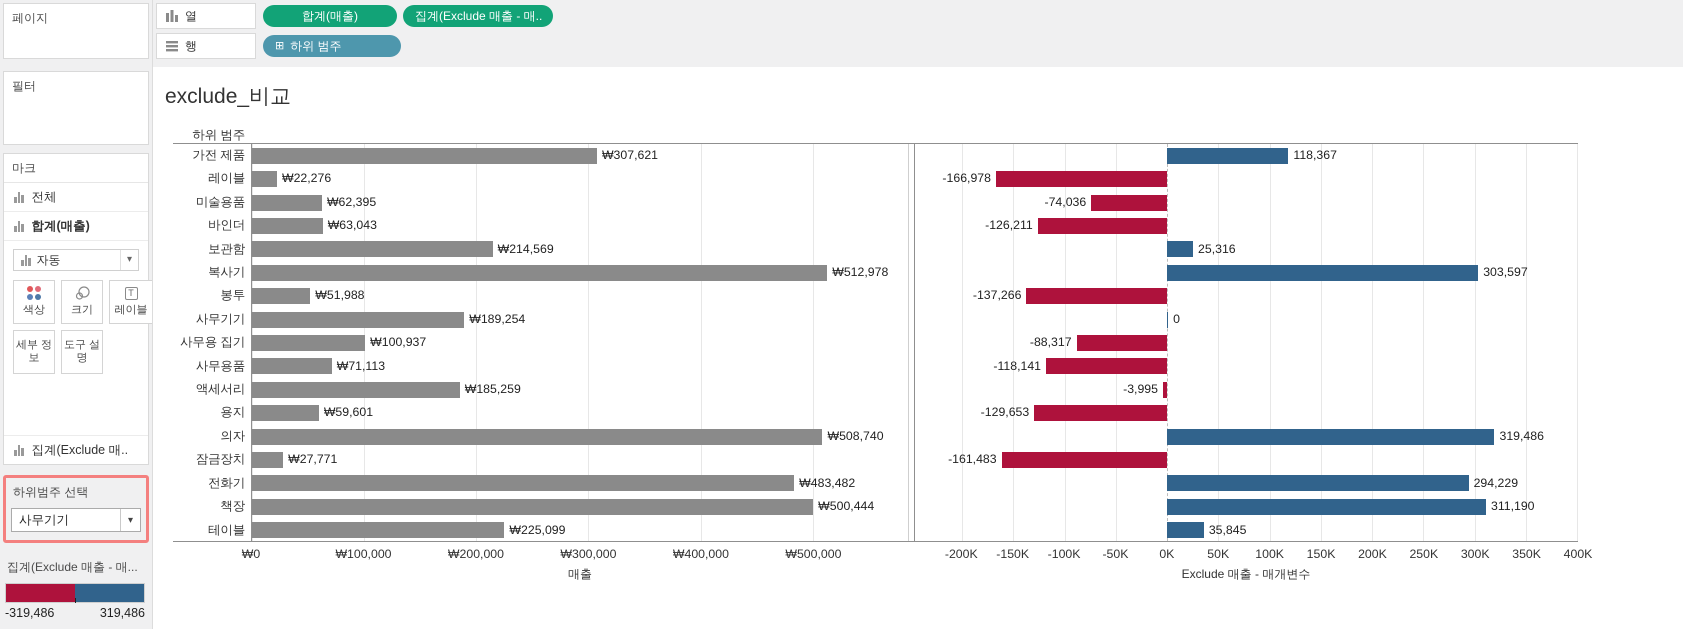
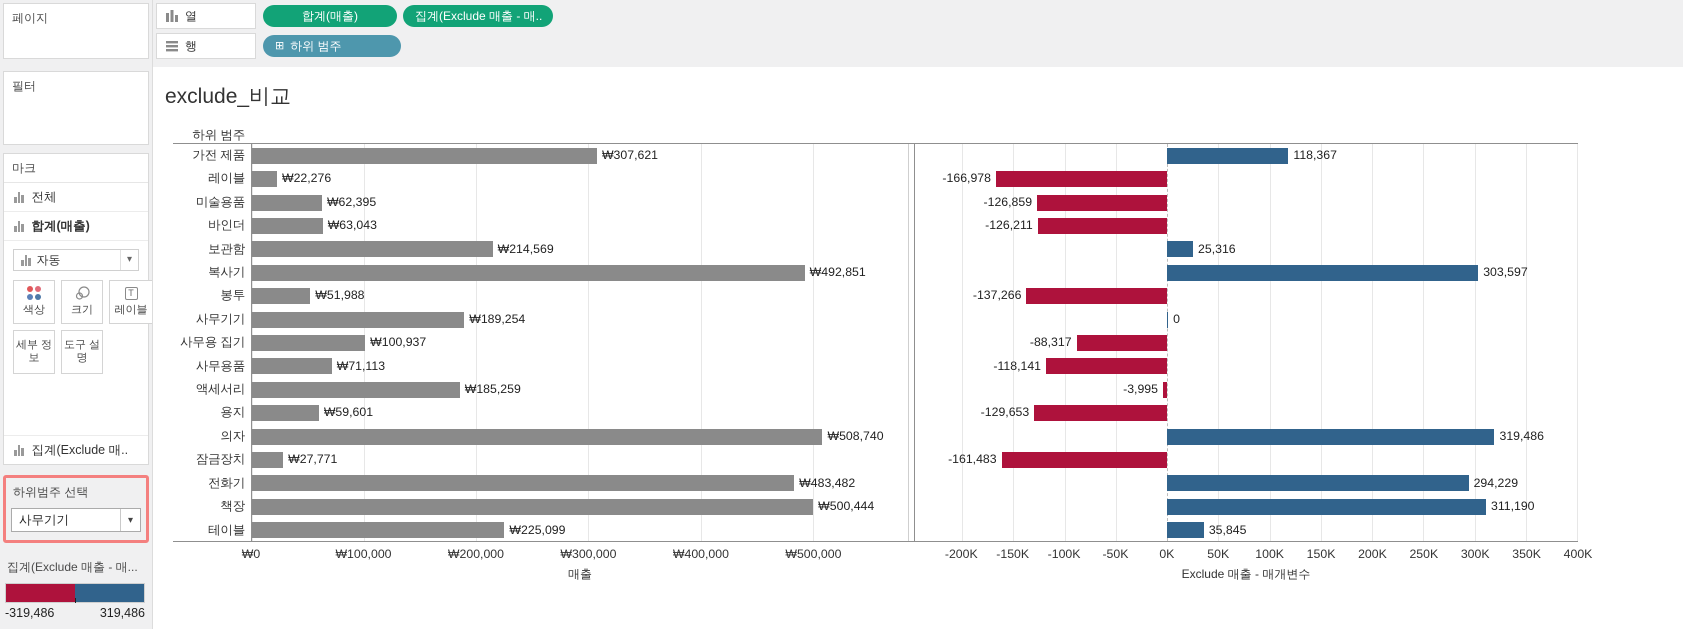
매출/복사기: 512,978 -> 492,851
Exclude 매출 - 매개변수/미술용품: -74,036 -> -126,859
